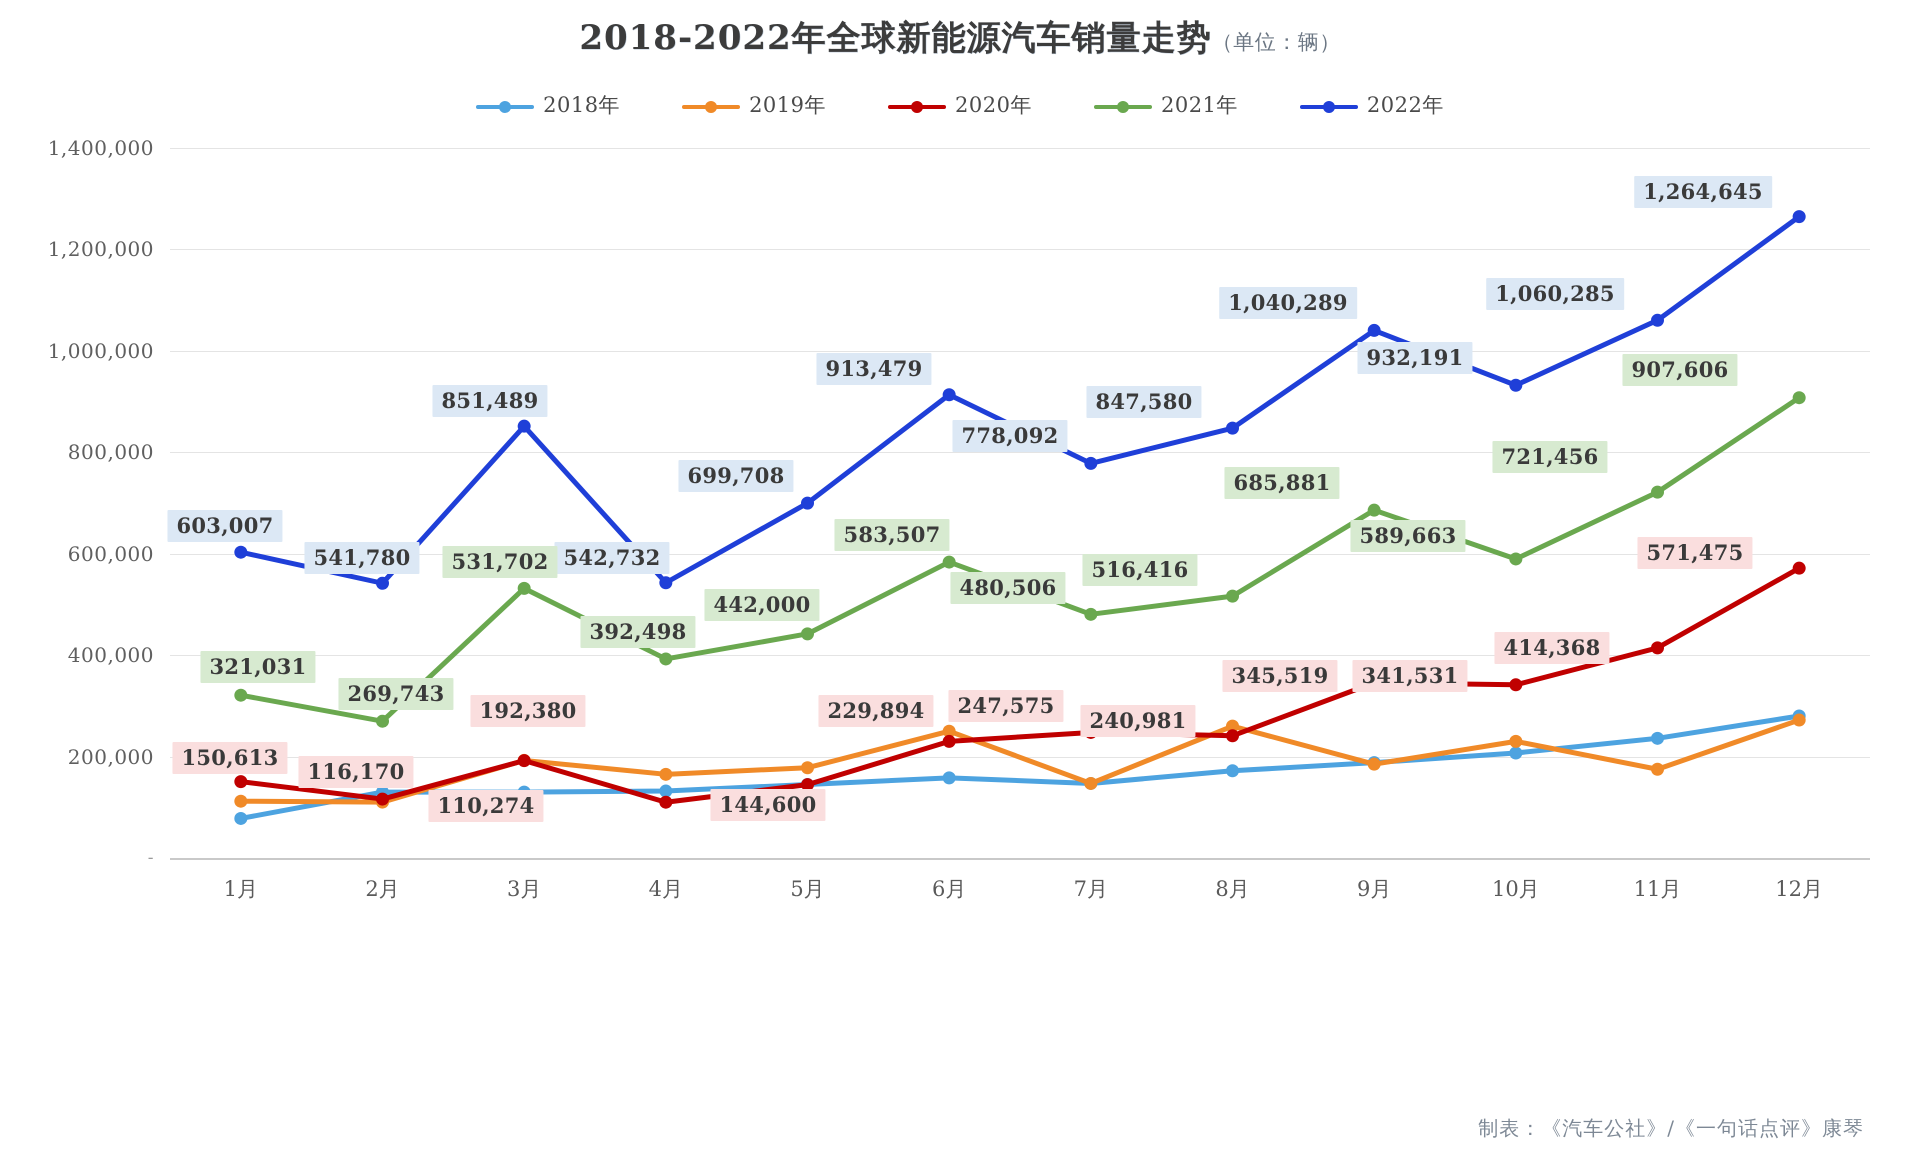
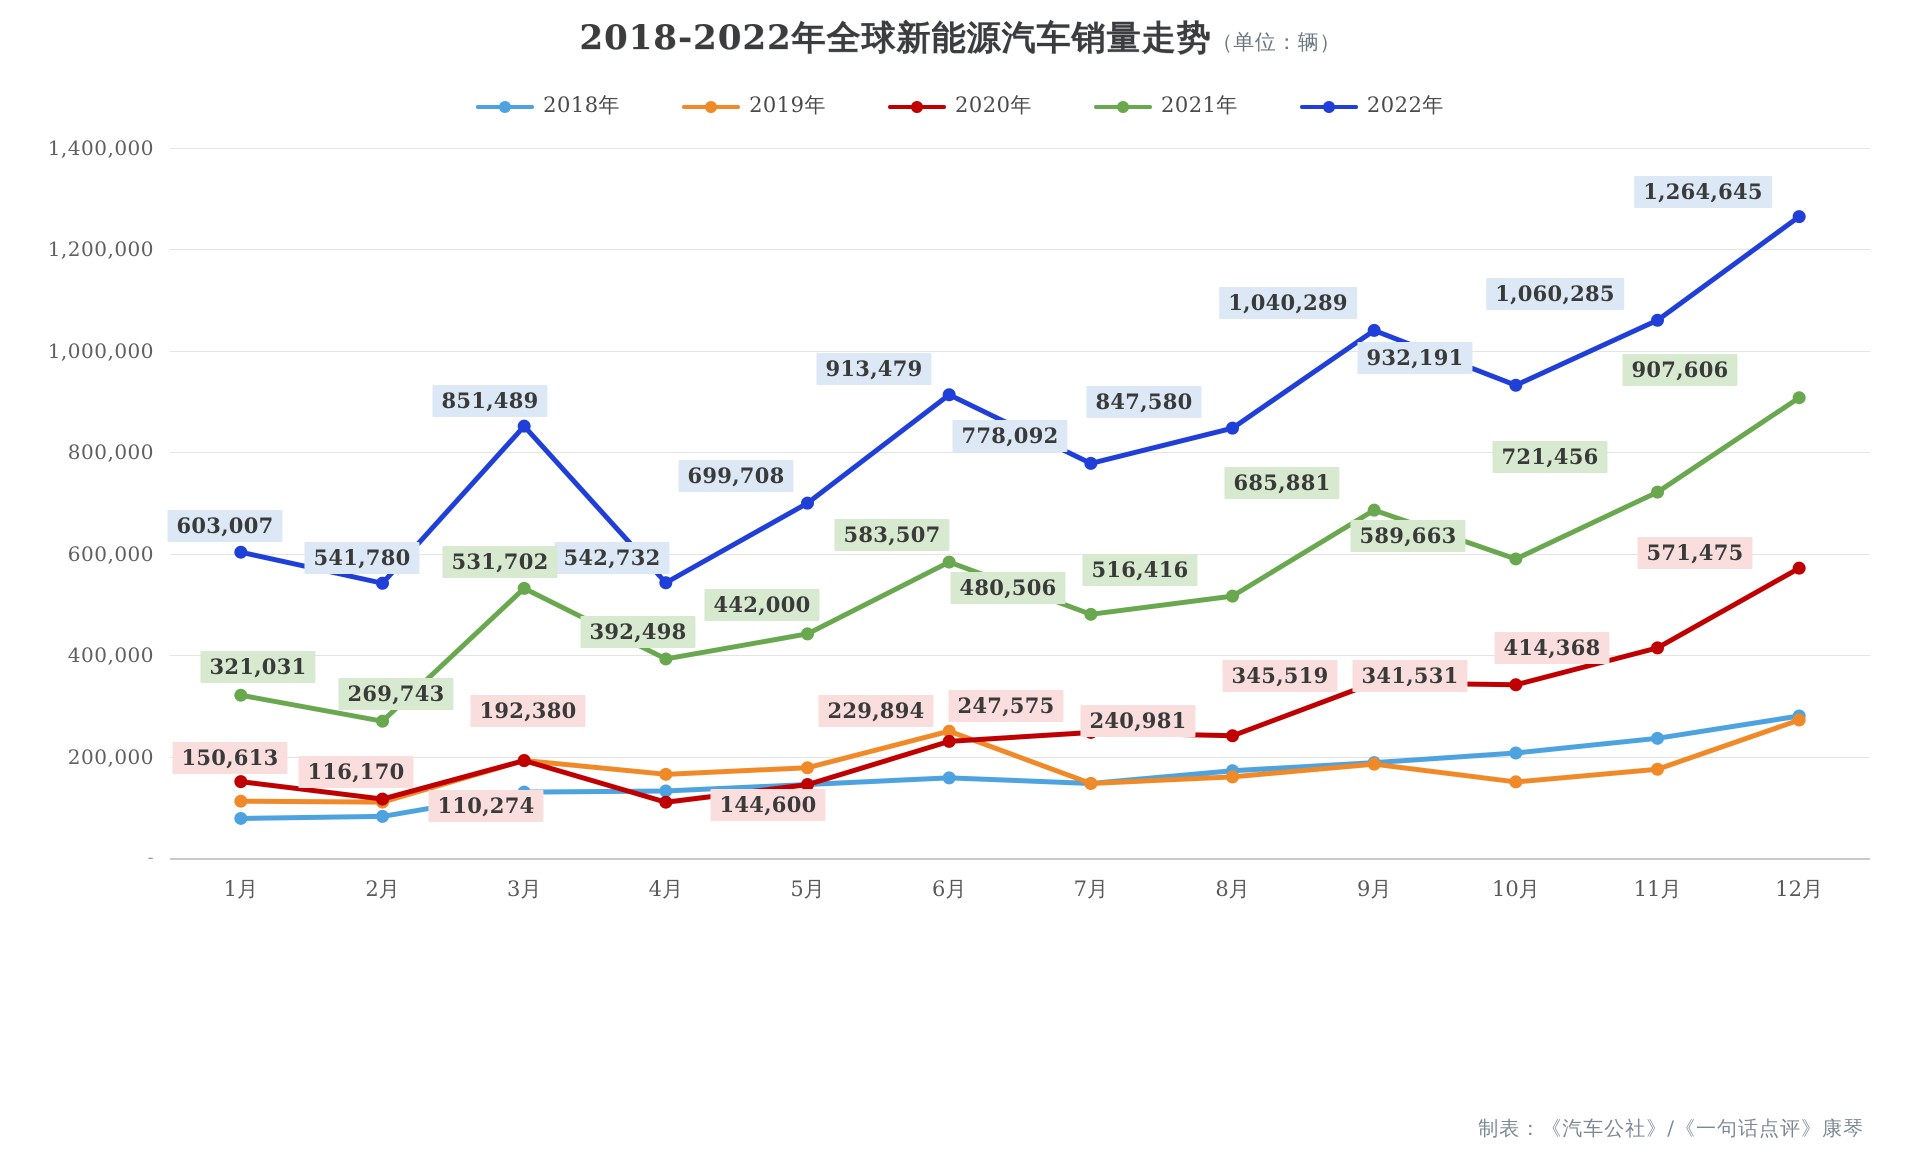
2018年/2月: 130000 -> 80000
2019年/8月: 260000 -> 160000
2019年/10月: 230000 -> 150000
